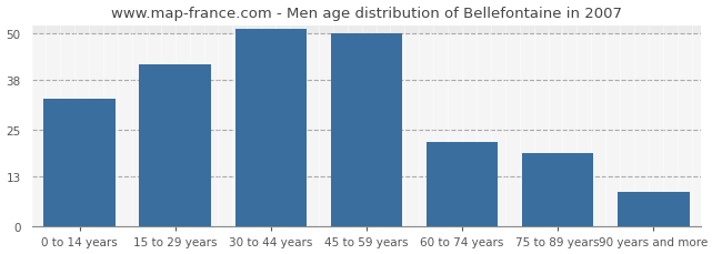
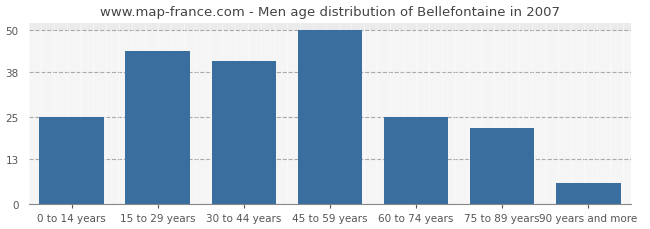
0 to 14 years: 33 -> 25
15 to 29 years: 42 -> 44
30 to 44 years: 51 -> 41
60 to 74 years: 22 -> 25
75 to 89 years: 19 -> 22
90 years and more: 9 -> 6
